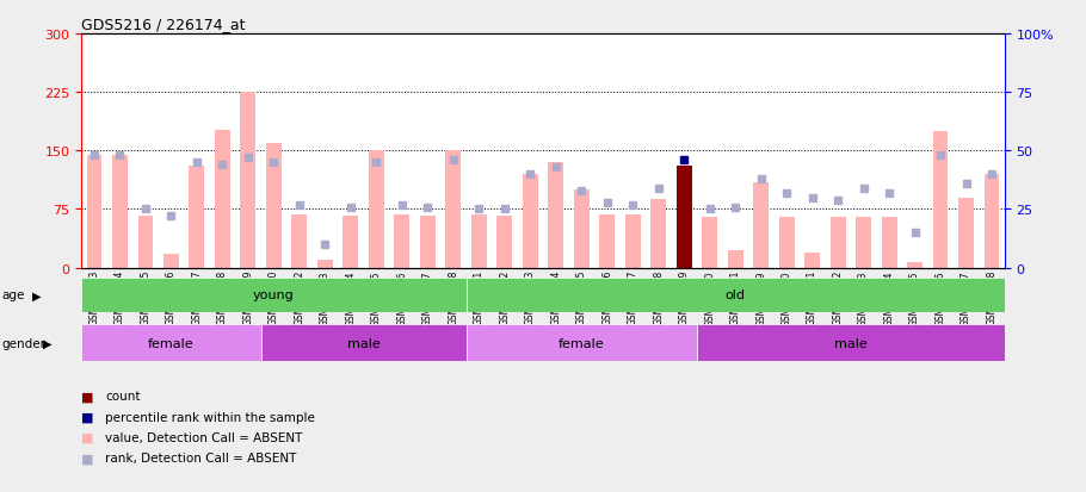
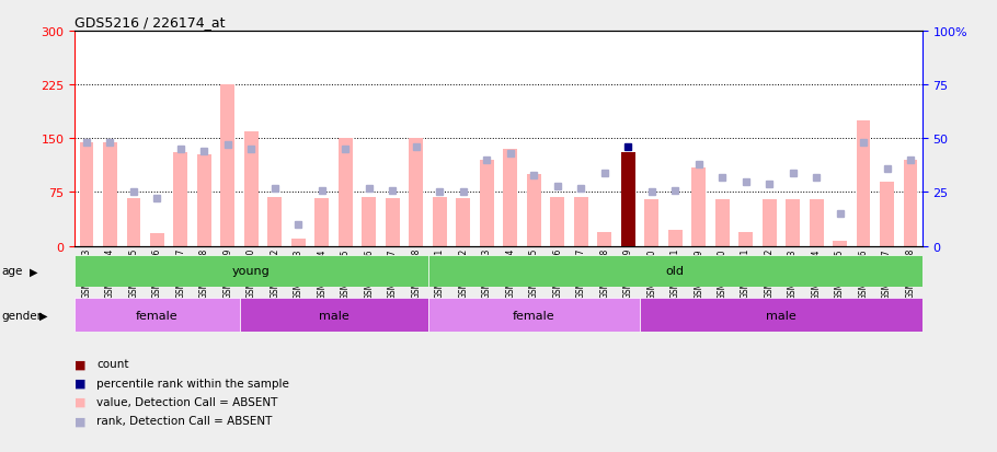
GSM637518: 176 -> 128
GSM637528: 88 -> 20
